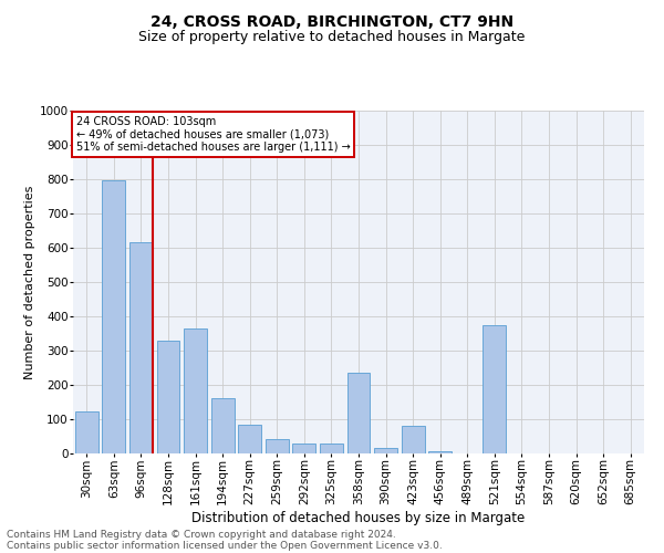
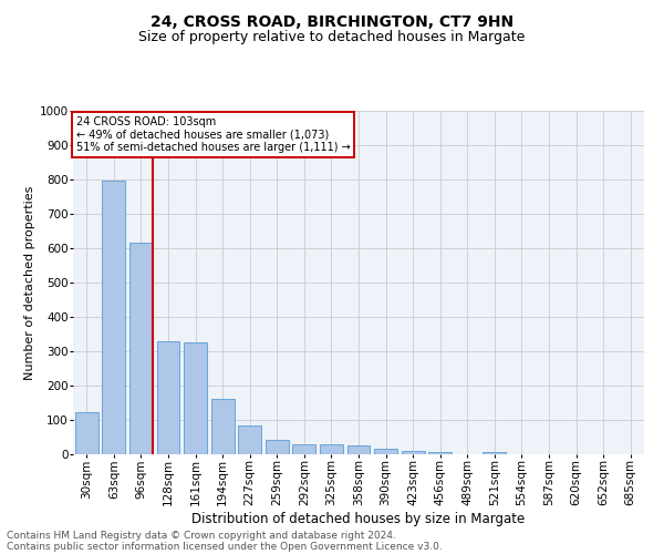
161sqm: 365 -> 327
358sqm: 235 -> 25
423sqm: 80 -> 10
521sqm: 375 -> 8
